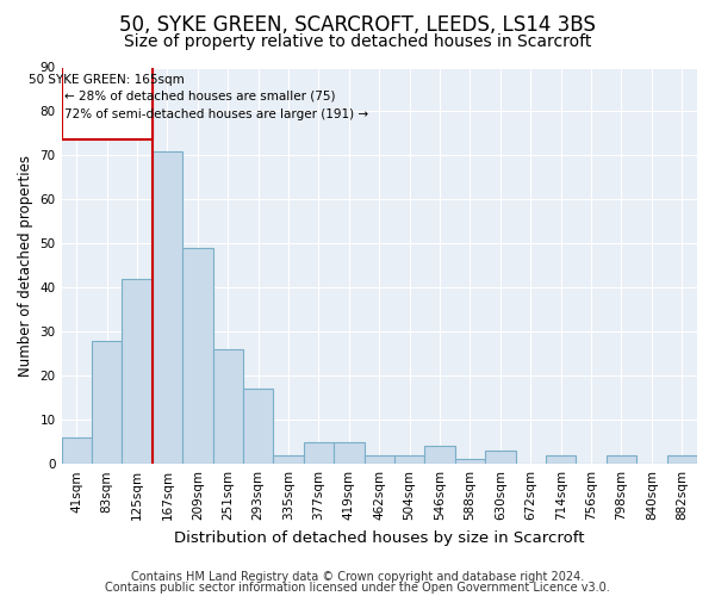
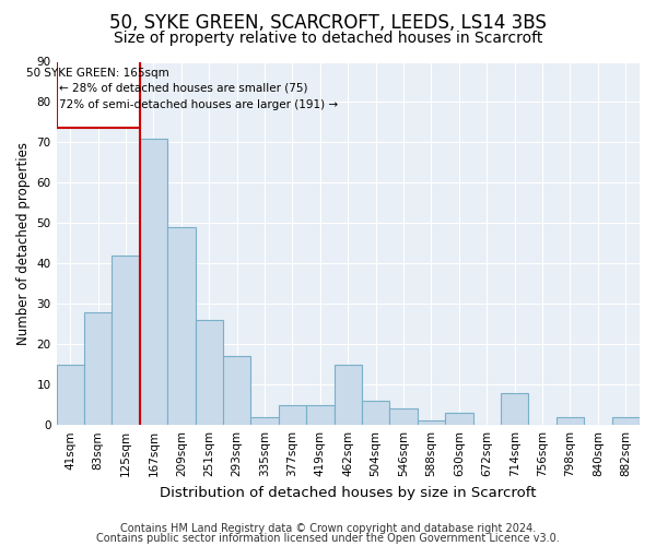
41sqm: 6 -> 15
462sqm: 2 -> 15
504sqm: 2 -> 6
714sqm: 2 -> 8
